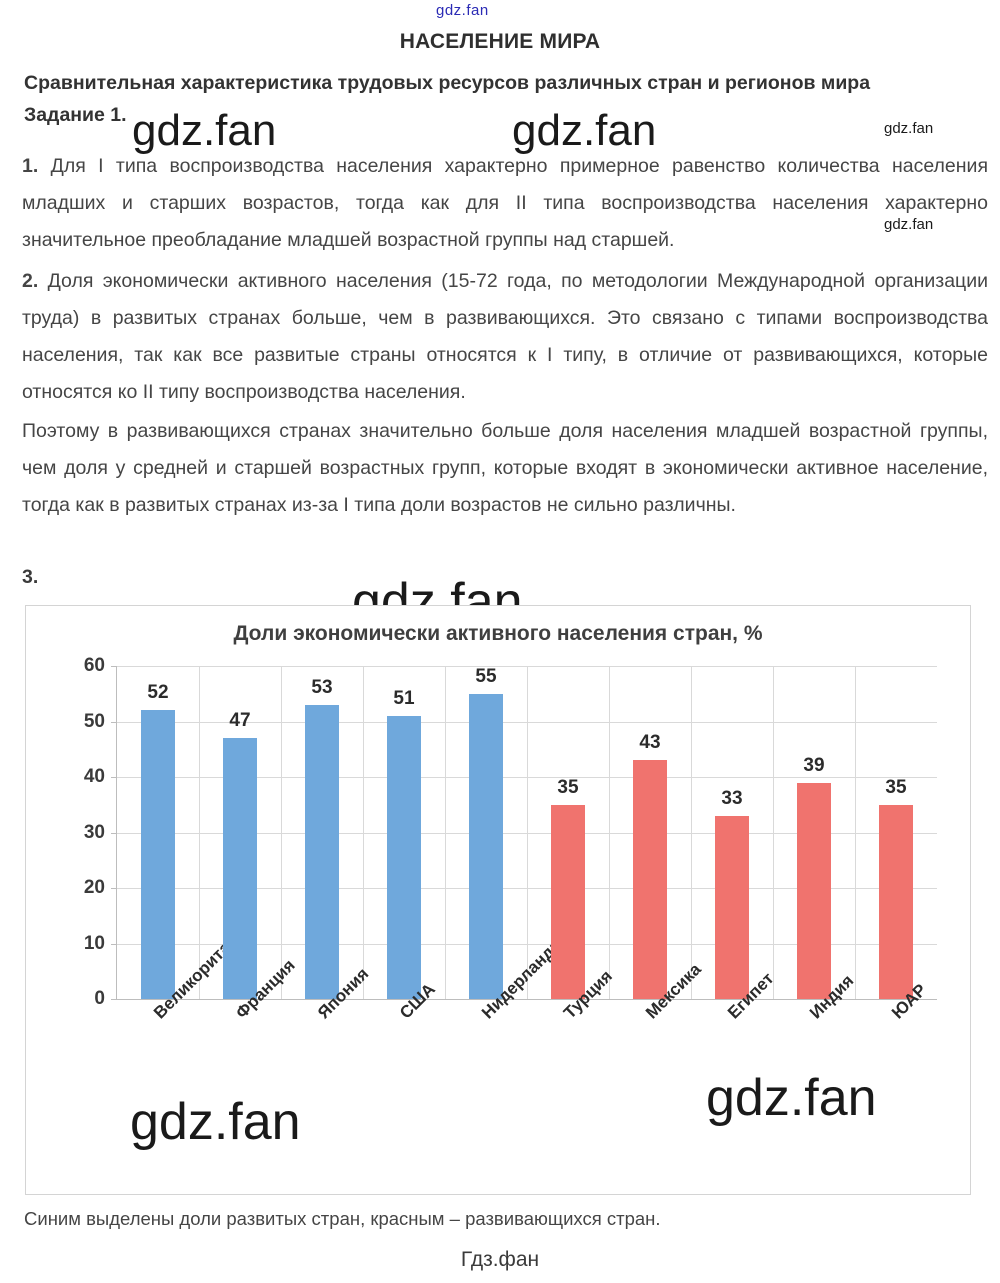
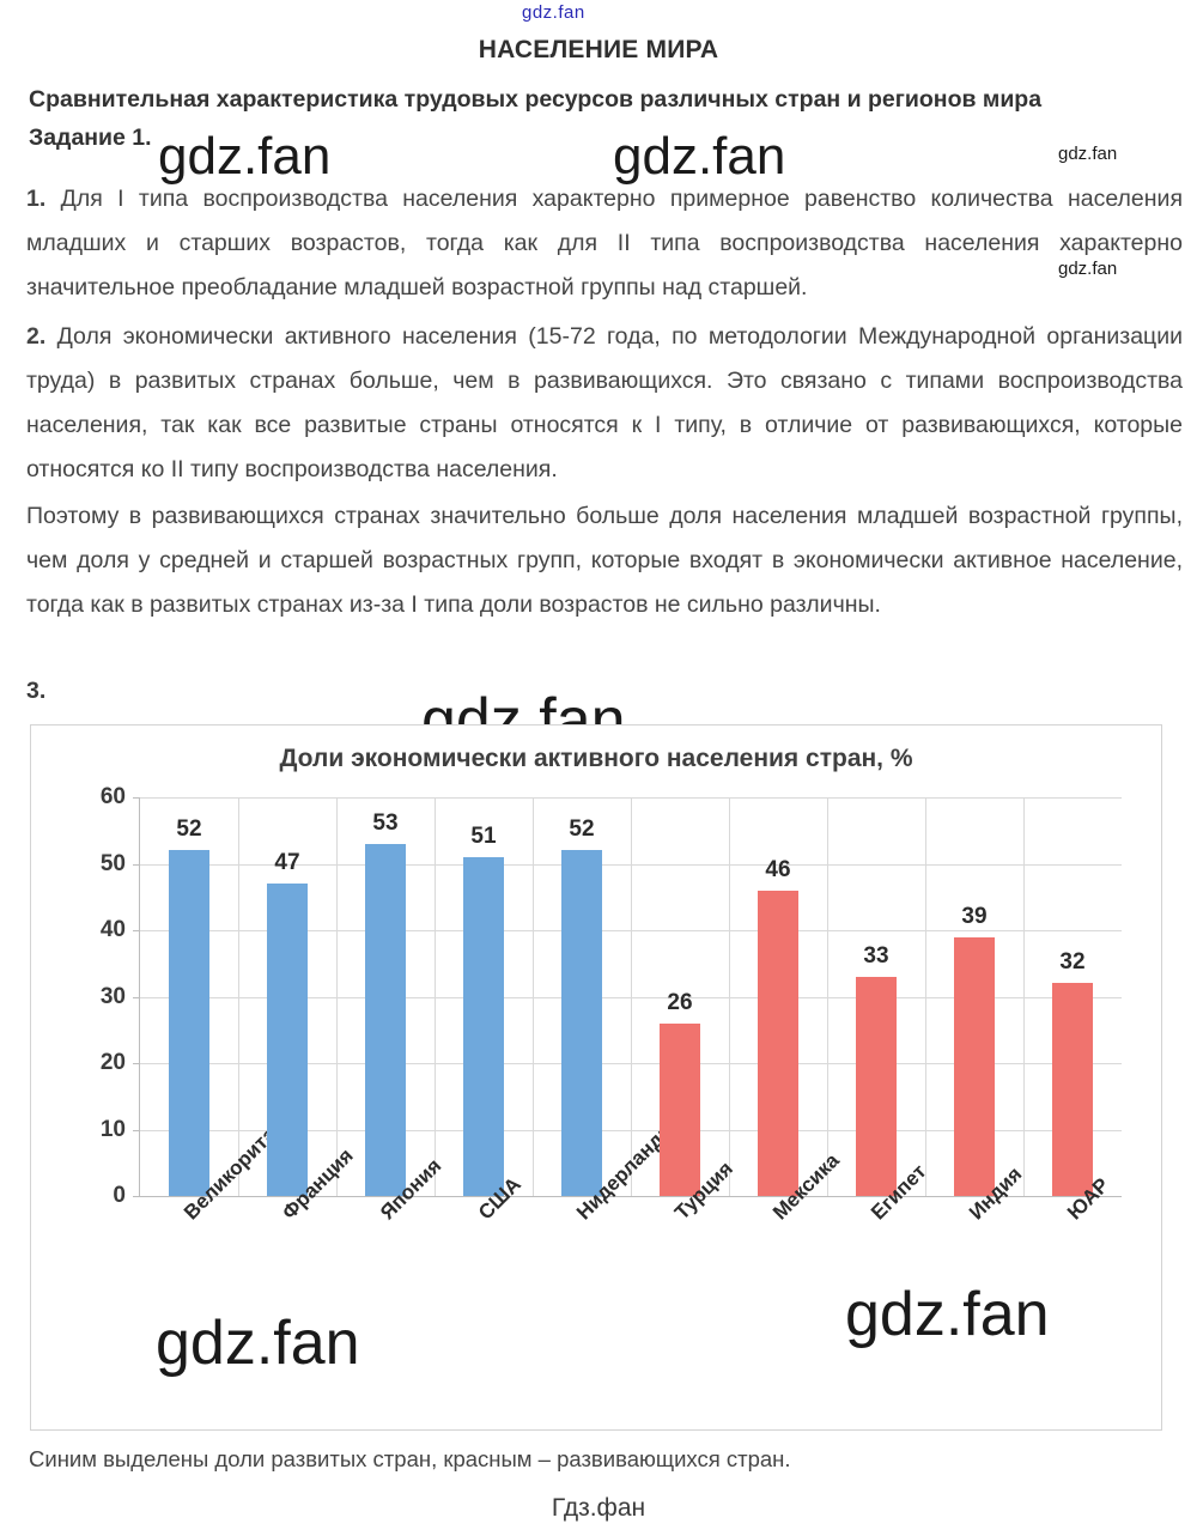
Нидерланды: 55 -> 52
Турция: 35 -> 26
Мексика: 43 -> 46
ЮАР: 35 -> 32
